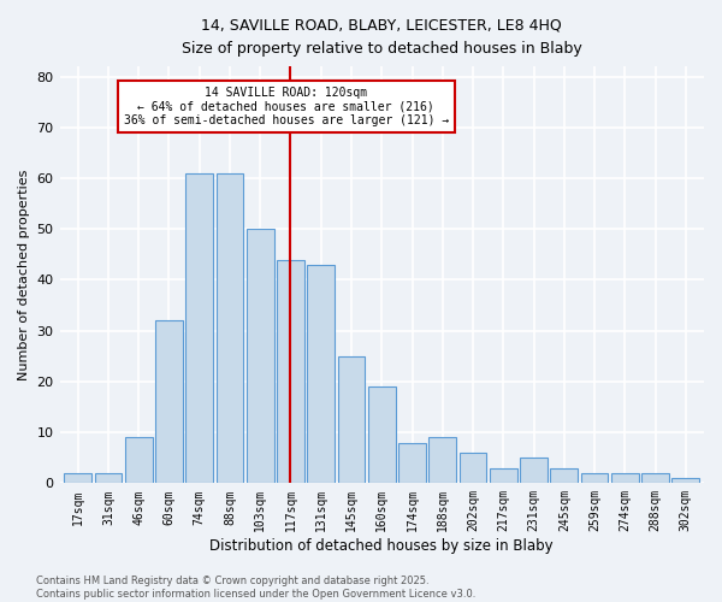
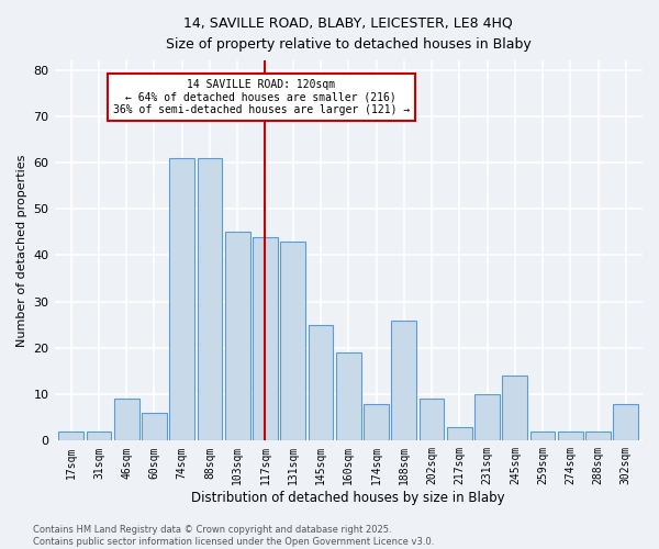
60sqm: 32 -> 6
103sqm: 50 -> 45
188sqm: 9 -> 26
202sqm: 6 -> 9
231sqm: 5 -> 10
245sqm: 3 -> 14
302sqm: 1 -> 8
